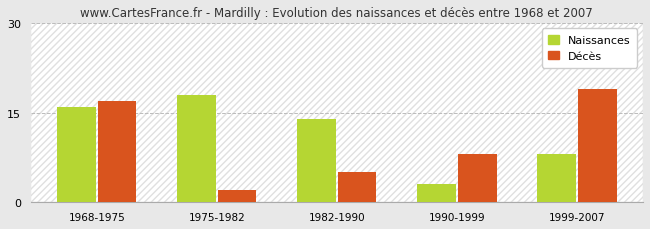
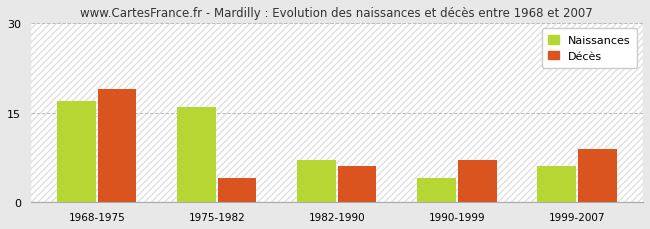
Naissances/1968-1975: 16 -> 17
Décès/1968-1975: 17 -> 19
Naissances/1975-1982: 18 -> 16
Décès/1975-1982: 2 -> 4
Naissances/1982-1990: 14 -> 7
Décès/1982-1990: 5 -> 6
Naissances/1990-1999: 3 -> 4
Décès/1990-1999: 8 -> 7
Naissances/1999-2007: 8 -> 6
Décès/1999-2007: 19 -> 9
